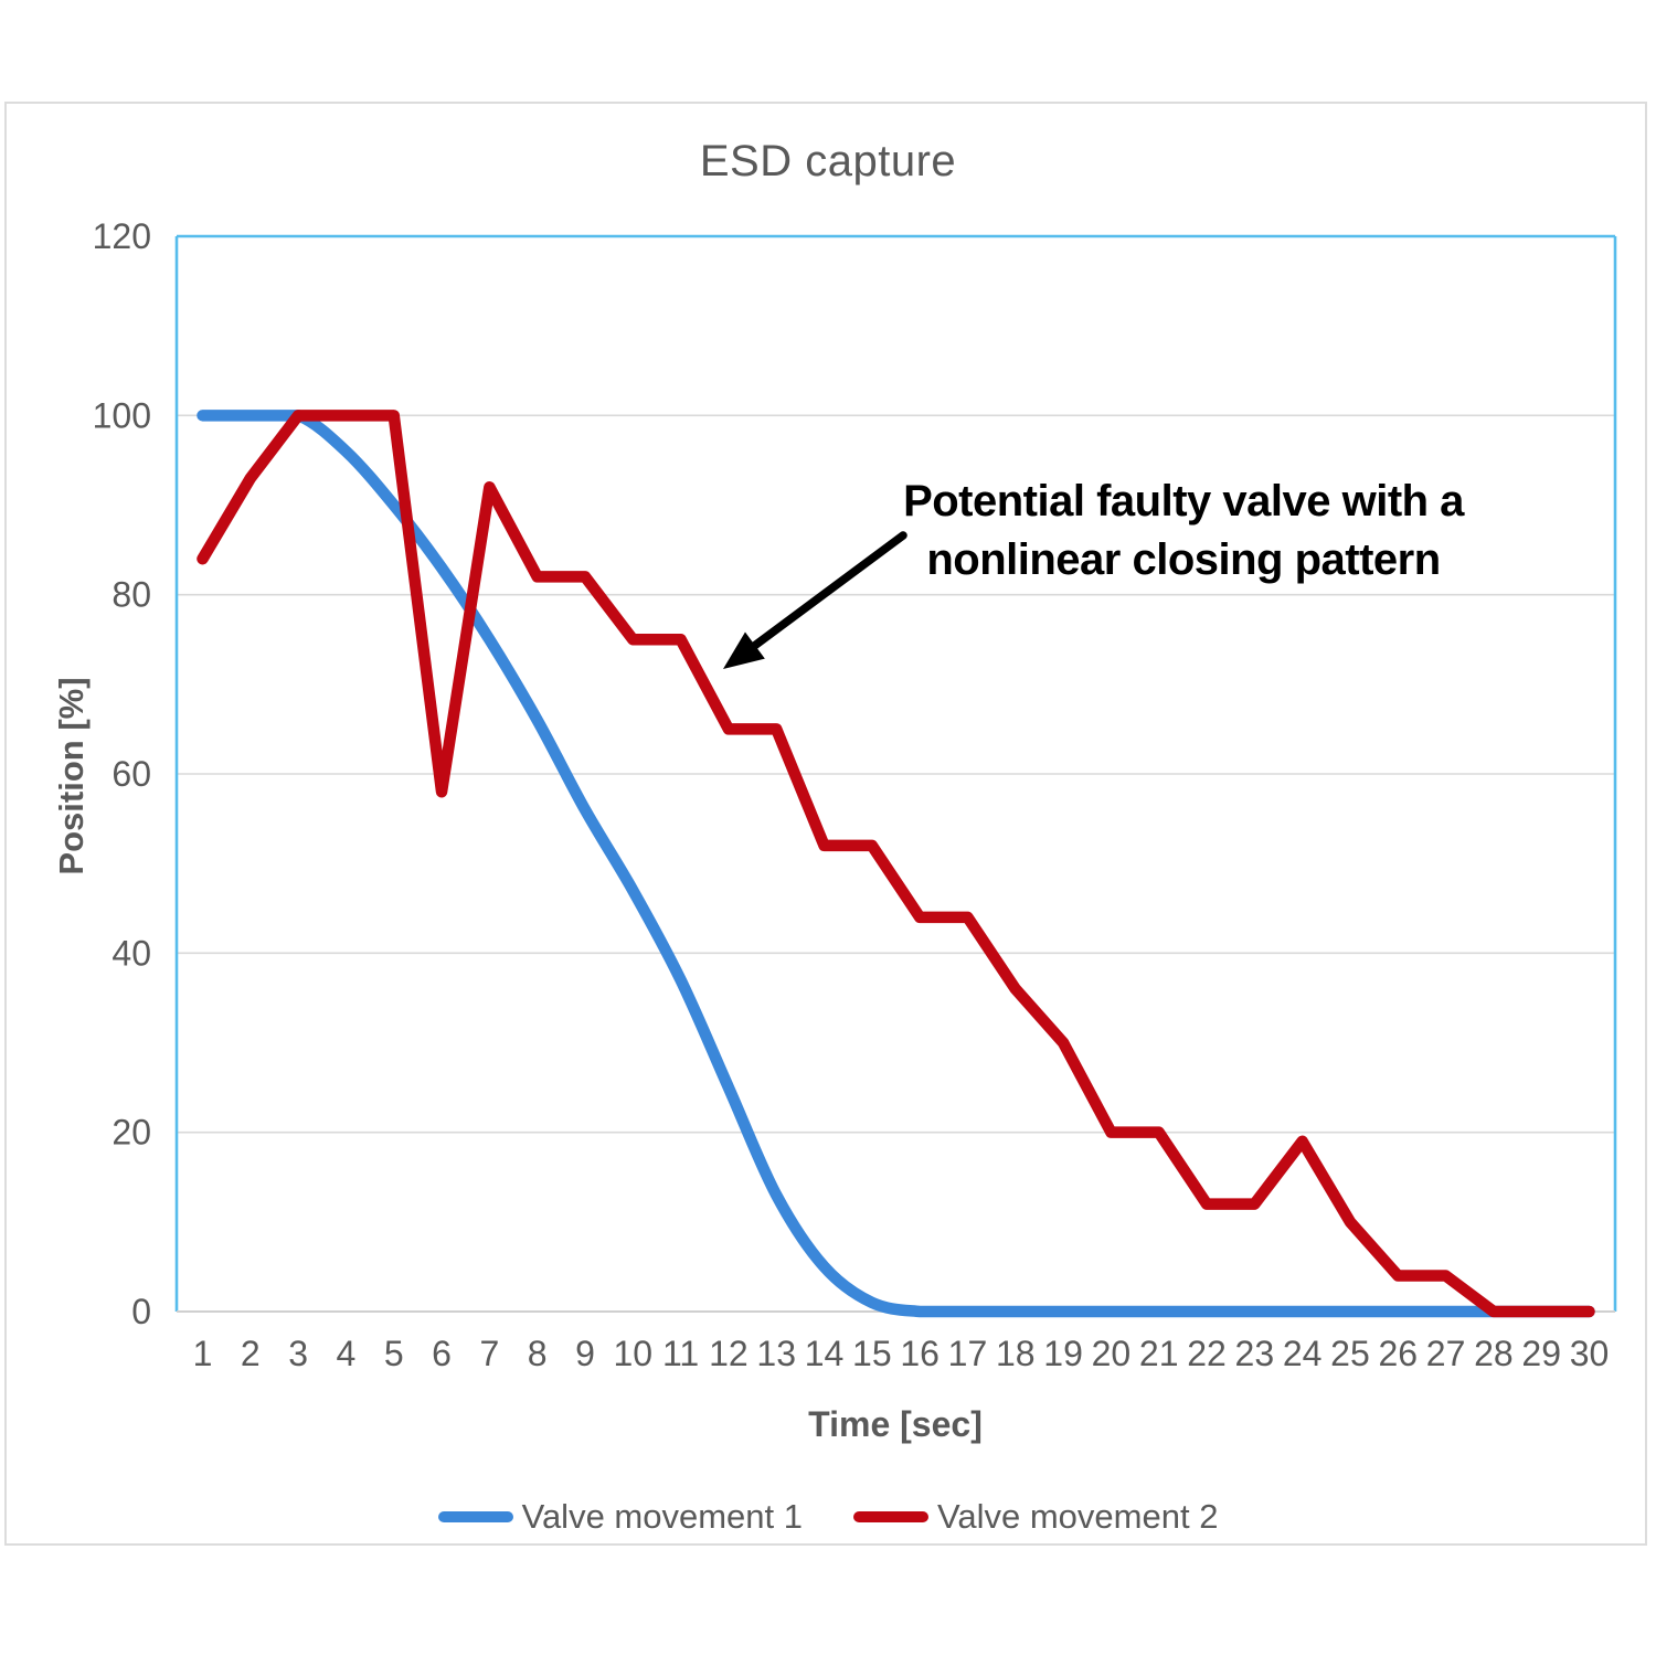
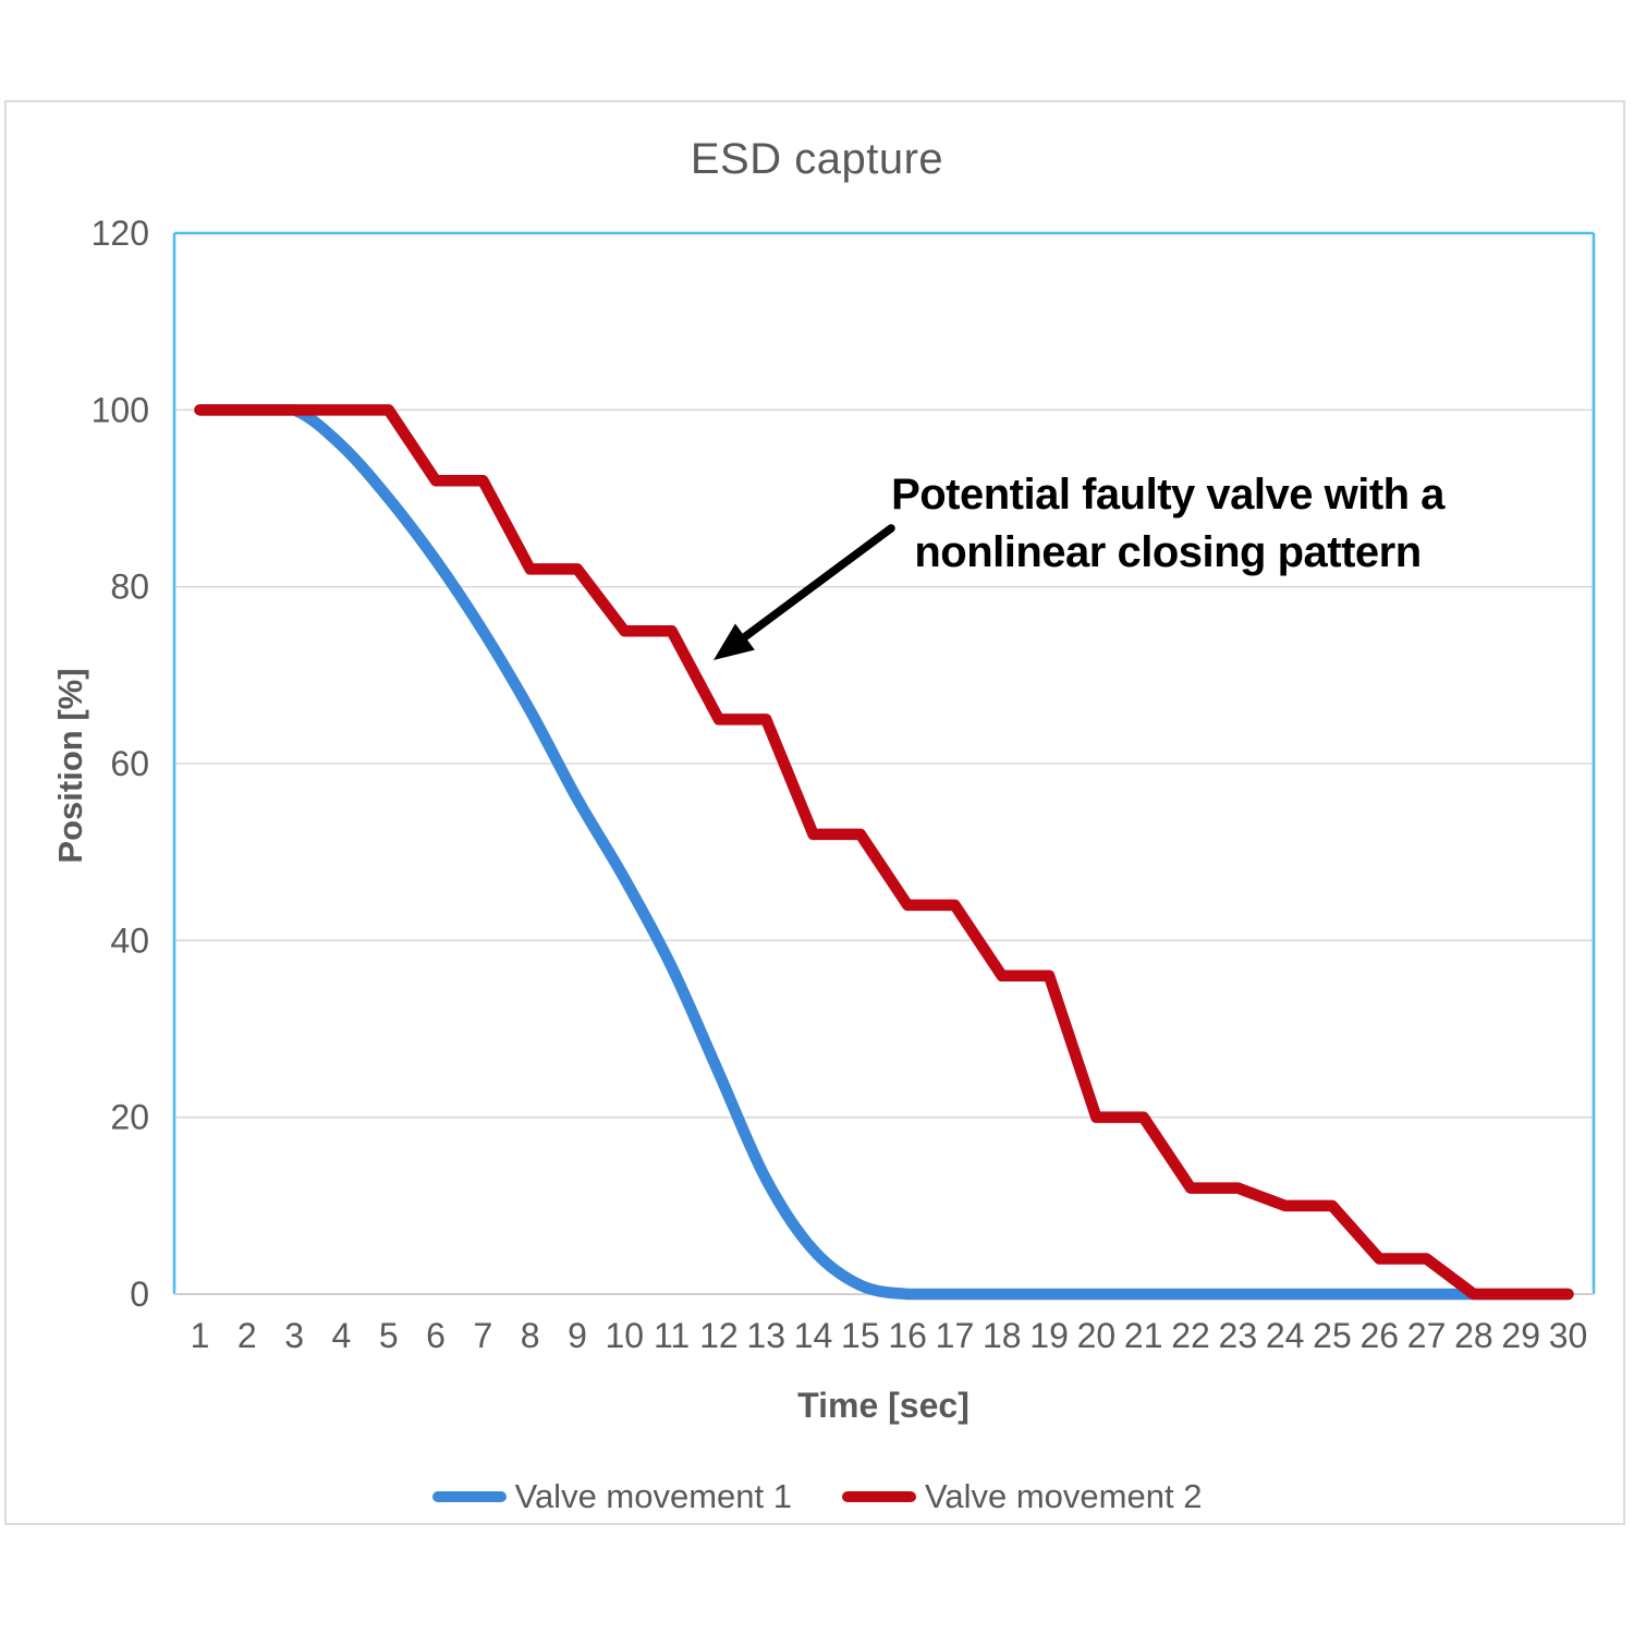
Valve movement 2/1: 84 -> 100
Valve movement 2/2: 93 -> 100
Valve movement 2/6: 58 -> 92
Valve movement 2/19: 30 -> 36
Valve movement 2/24: 19 -> 10
